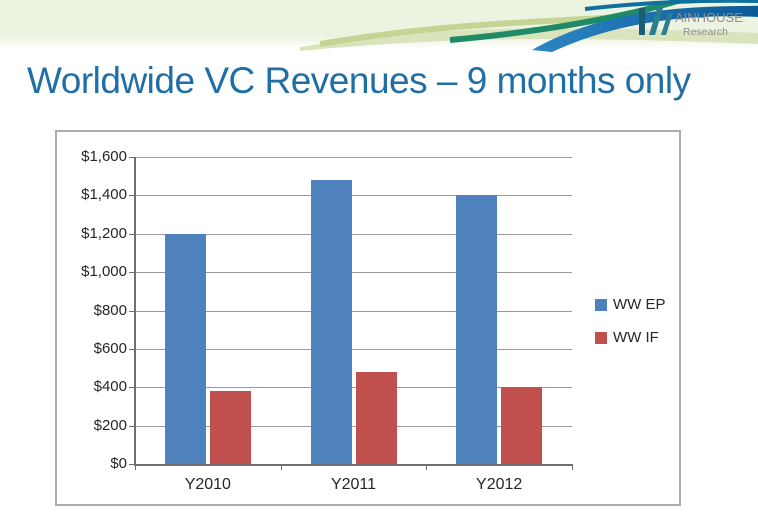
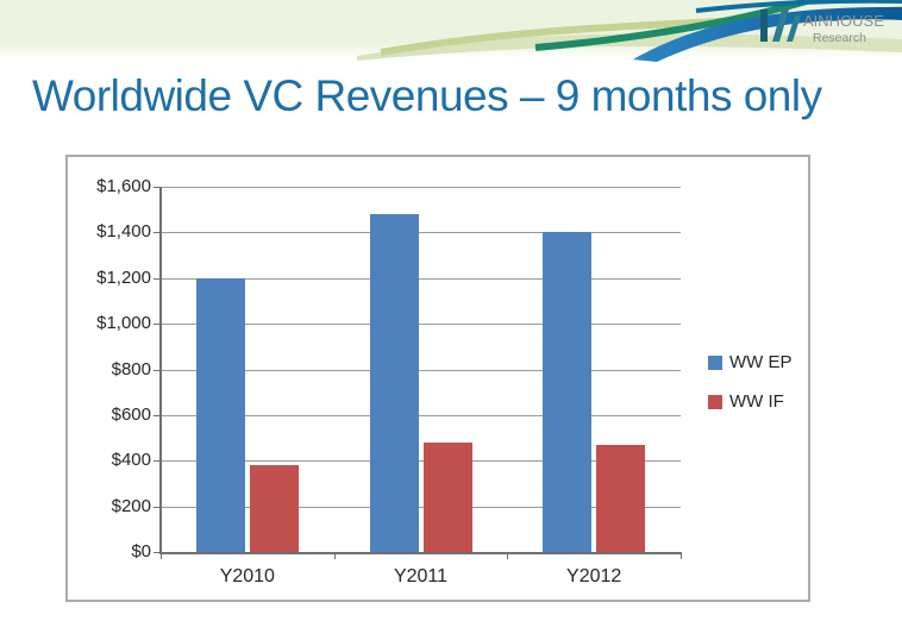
WW IF/Y2012: $400 -> $470
